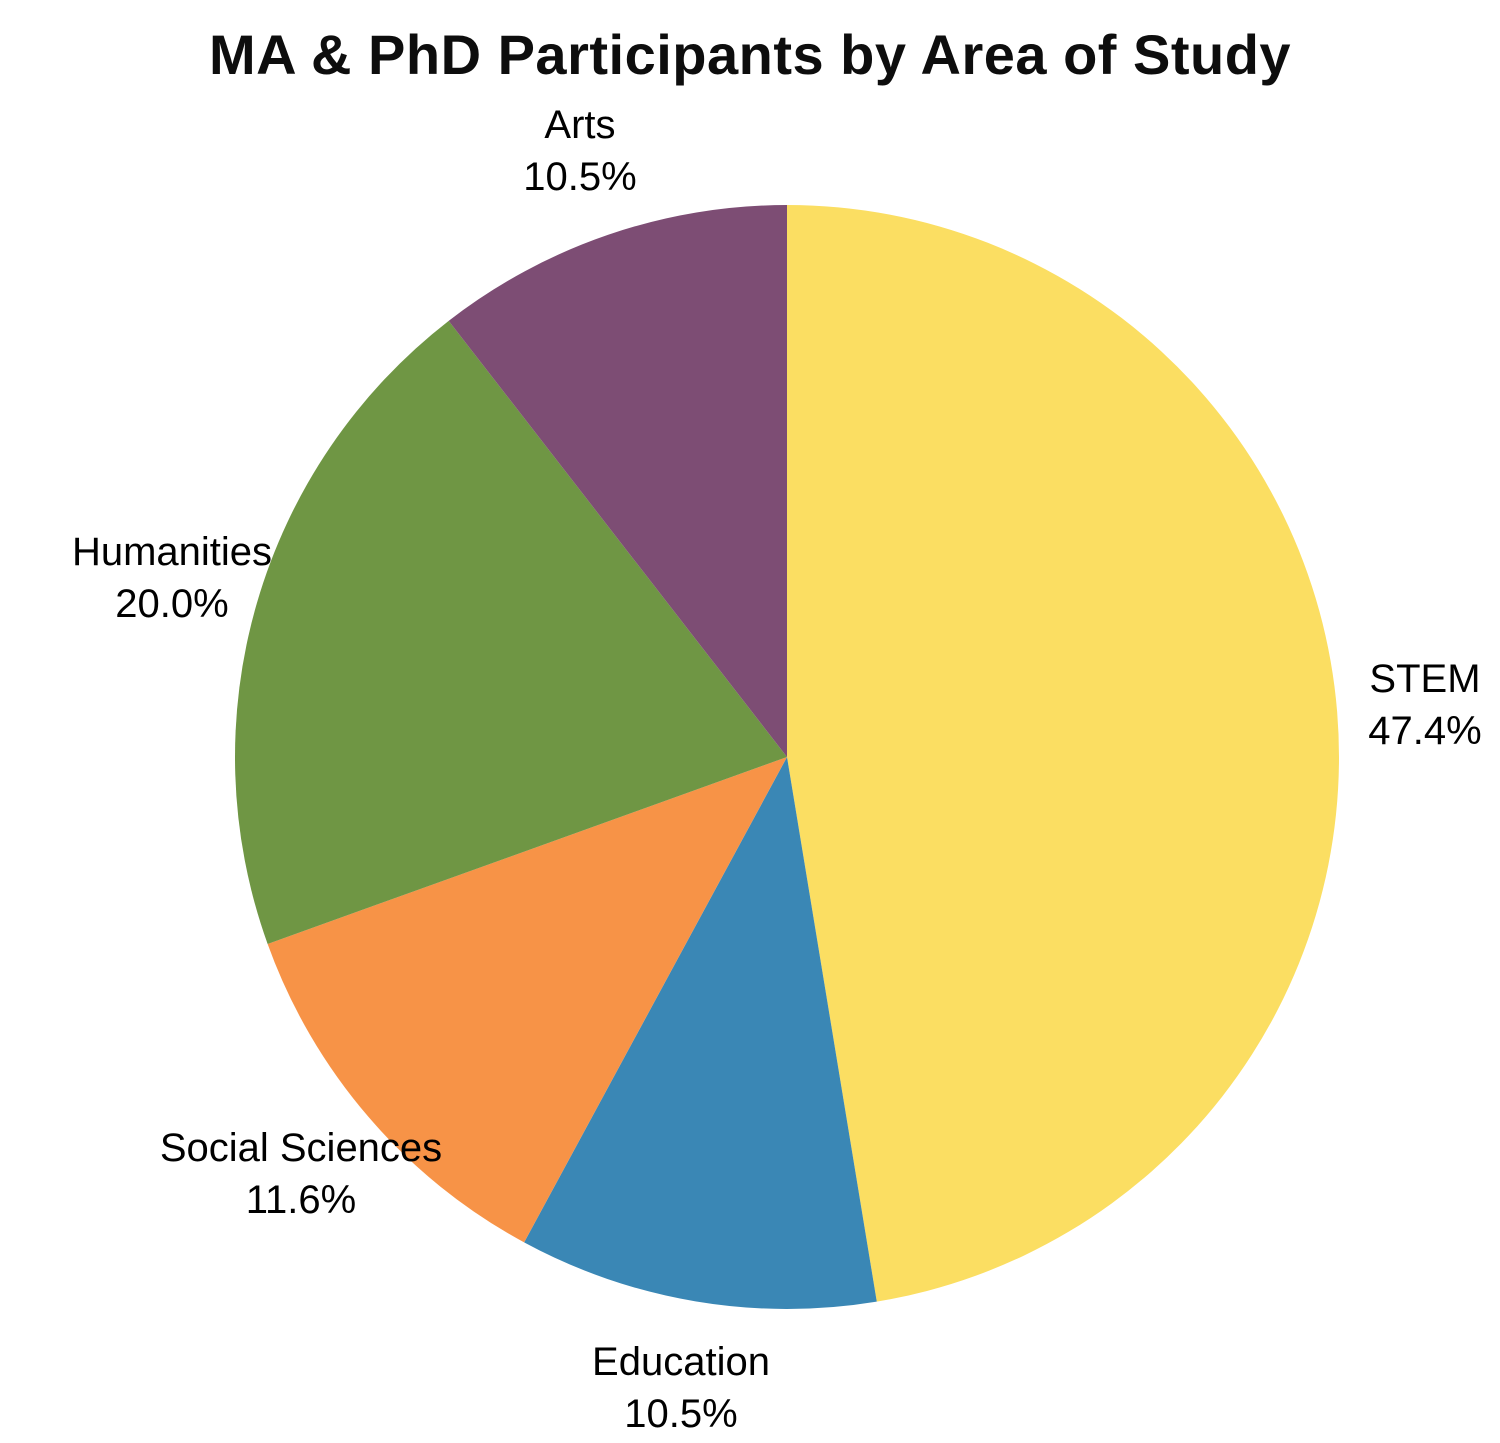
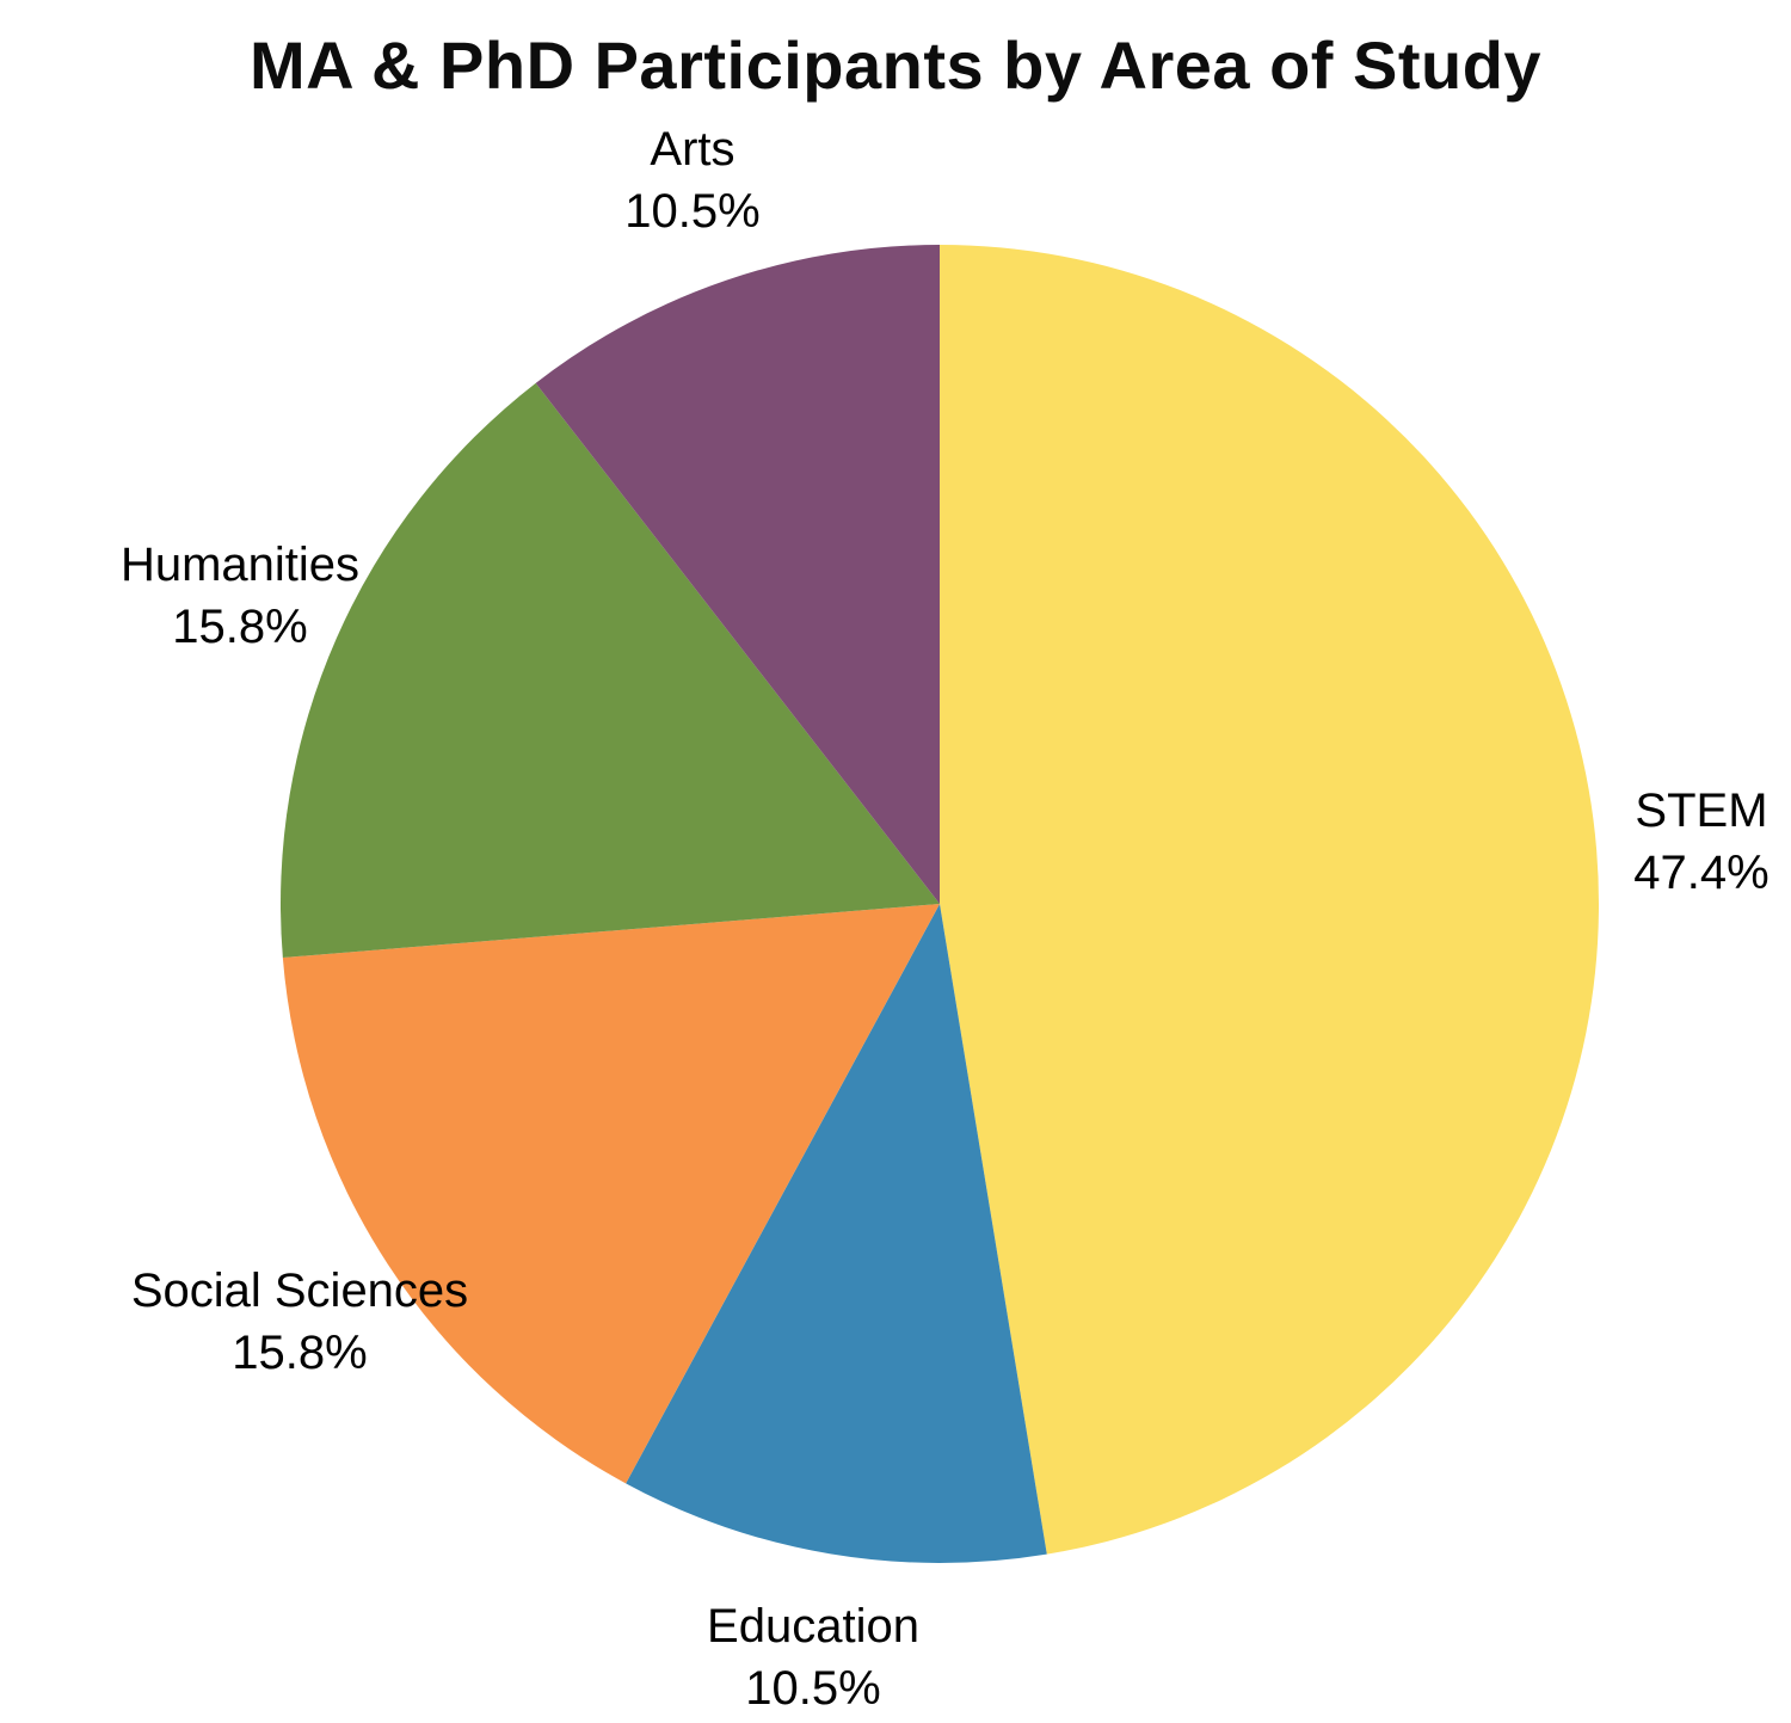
Social Sciences: 11.6% -> 15.8%
Humanities: 20.0% -> 15.8%
